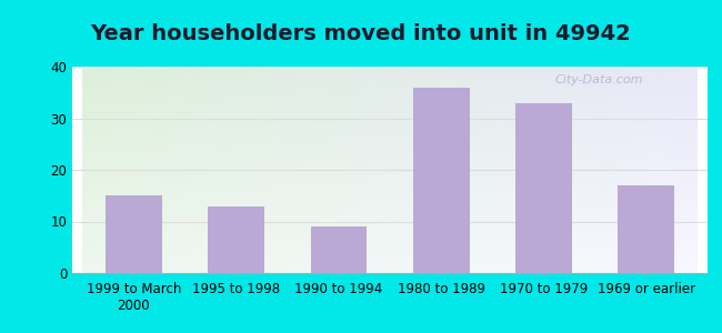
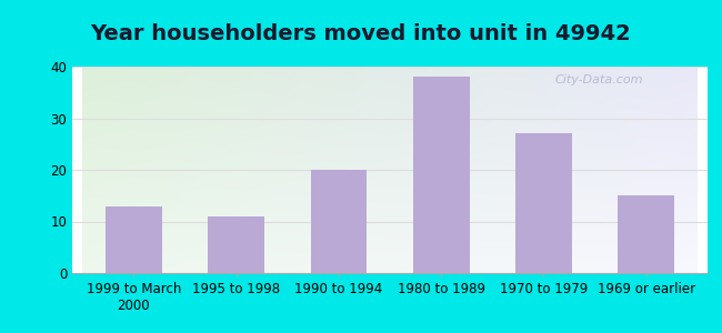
1999 to March 2000: 15 -> 13
1995 to 1998: 13 -> 11
1990 to 1994: 9 -> 20
1980 to 1989: 36 -> 38
1970 to 1979: 33 -> 27
1969 or earlier: 17 -> 15
